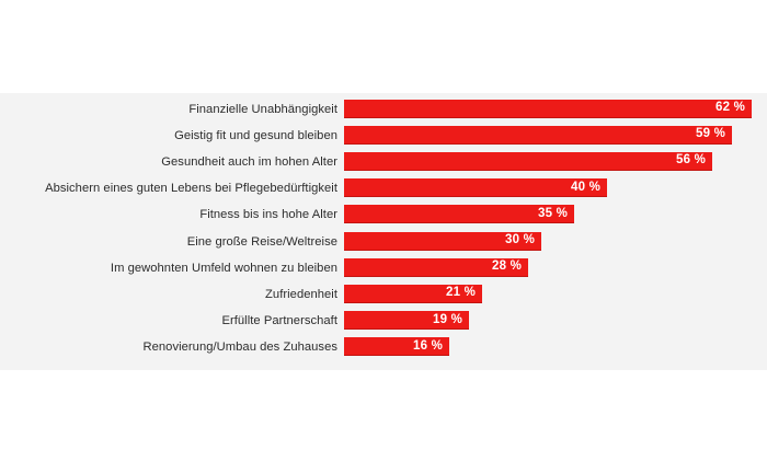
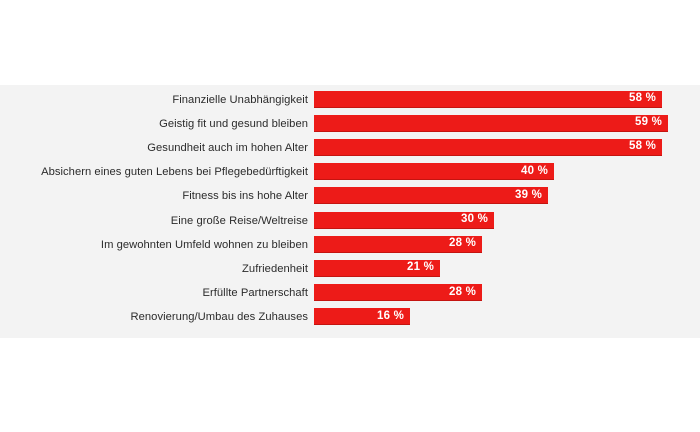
Finanzielle Unabhängigkeit: 62 -> 58
Gesundheit auch im hohen Alter: 56 -> 58
Fitness bis ins hohe Alter: 35 -> 39
Erfüllte Partnerschaft: 19 -> 28
